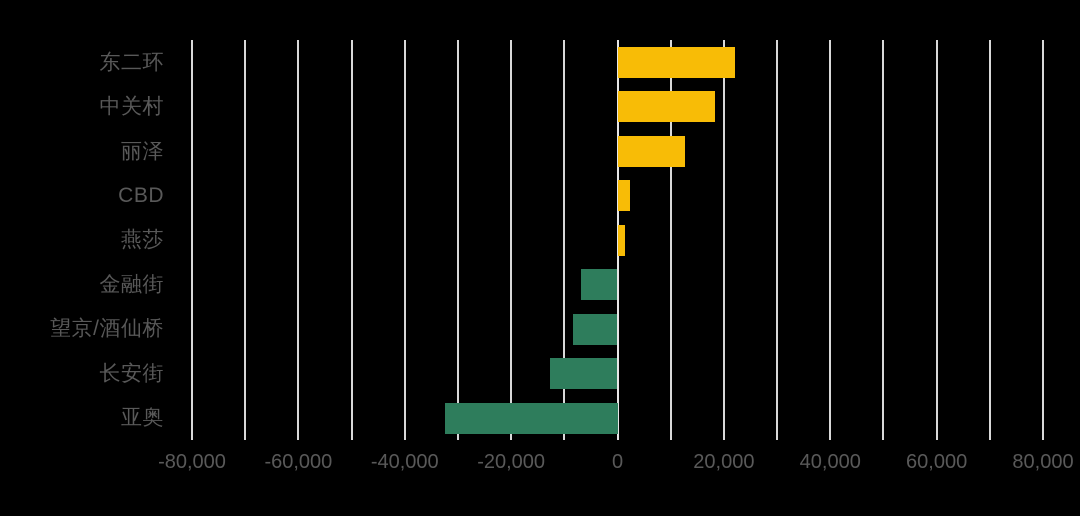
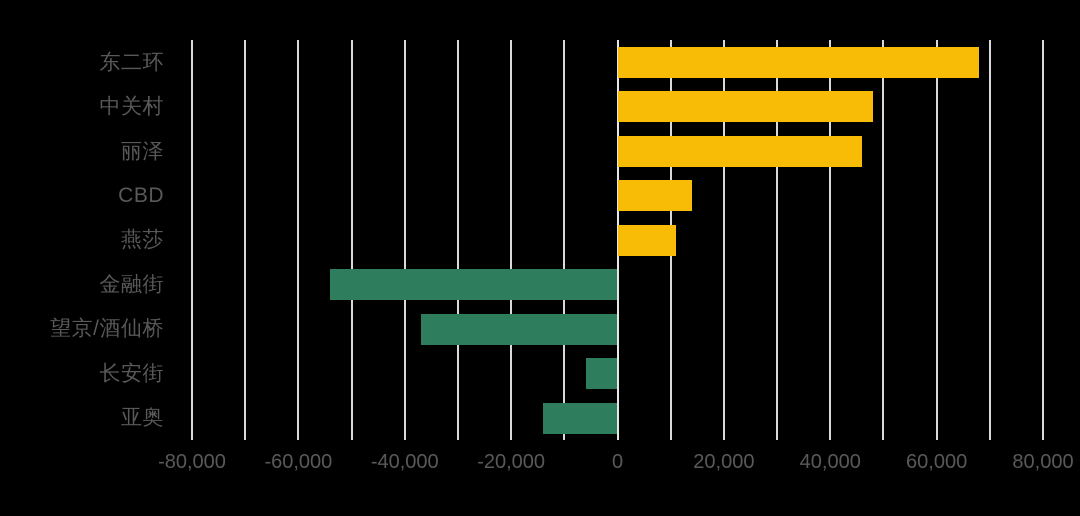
东二环: 22000 -> 68000
中关村: 18000 -> 48000
丽泽: 13000 -> 46000
CBD: 2000 -> 14000
燕莎: 2000 -> 11000
金融街: -7000 -> -54000
望京/酒仙桥: -8000 -> -37000
长安街: -13000 -> -6000
亚奥: -32000 -> -14000
